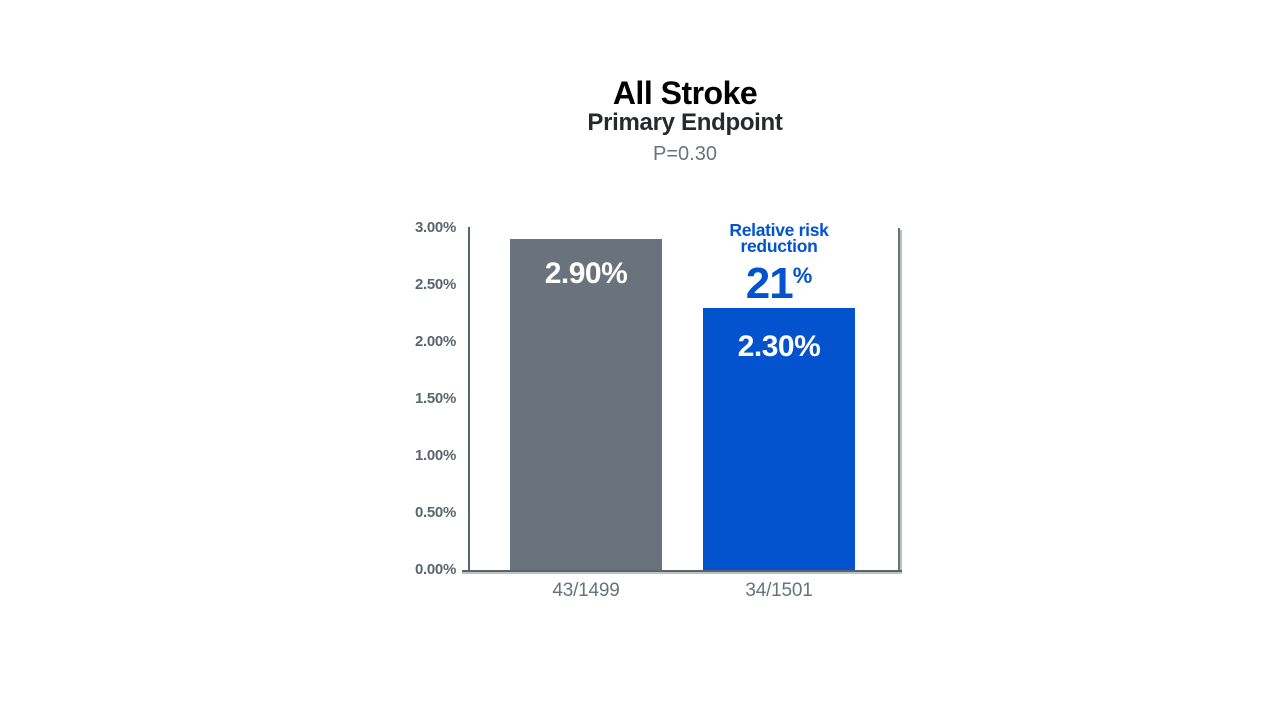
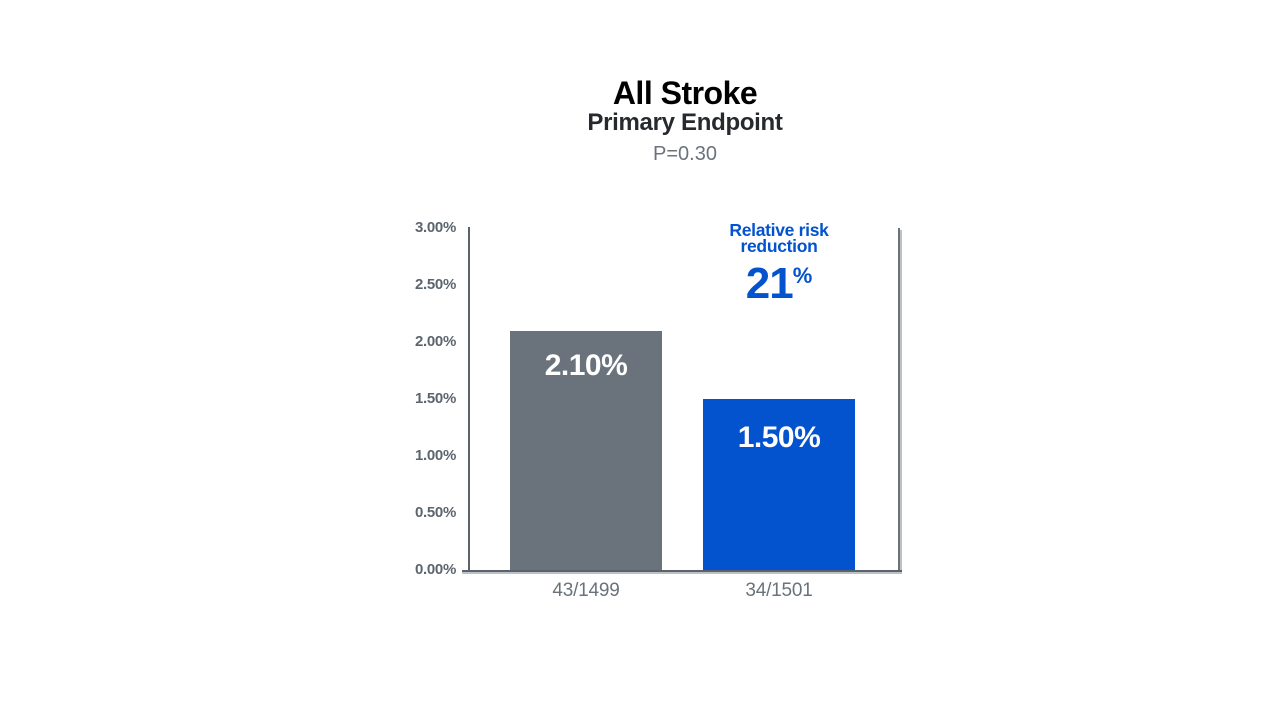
43/1499: 2.90% -> 2.10%
34/1501: 2.30% -> 1.50%
